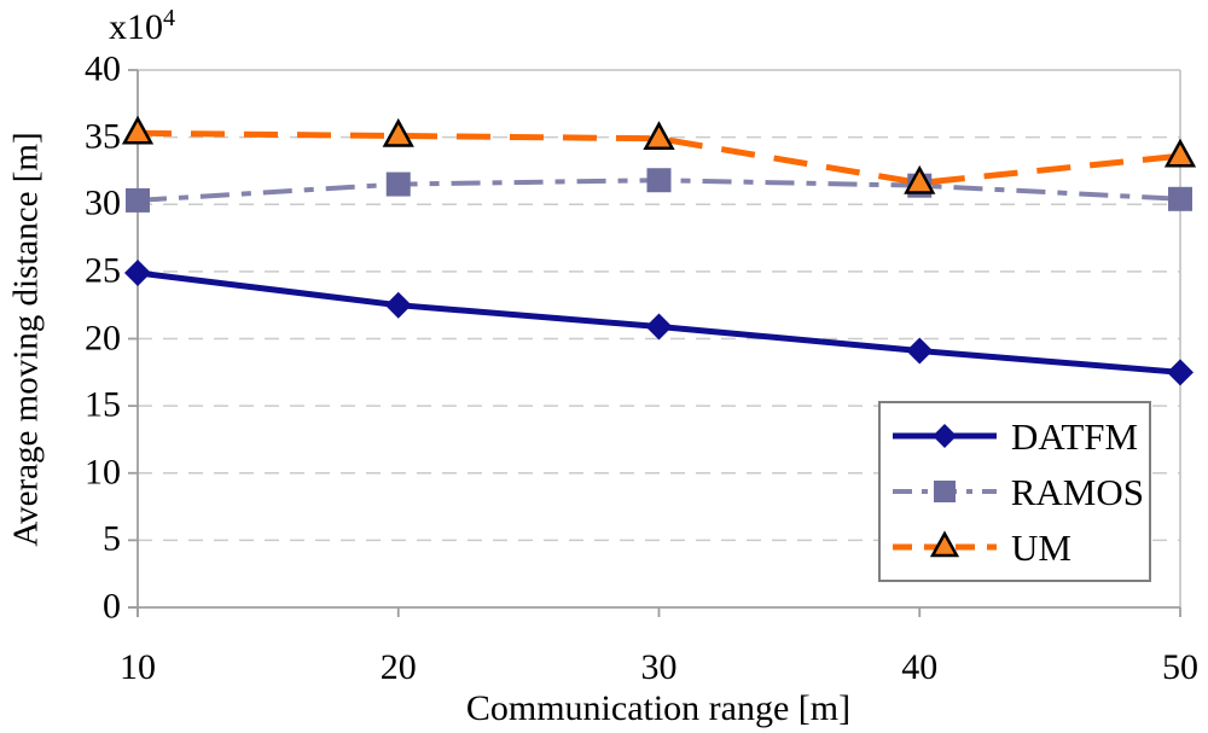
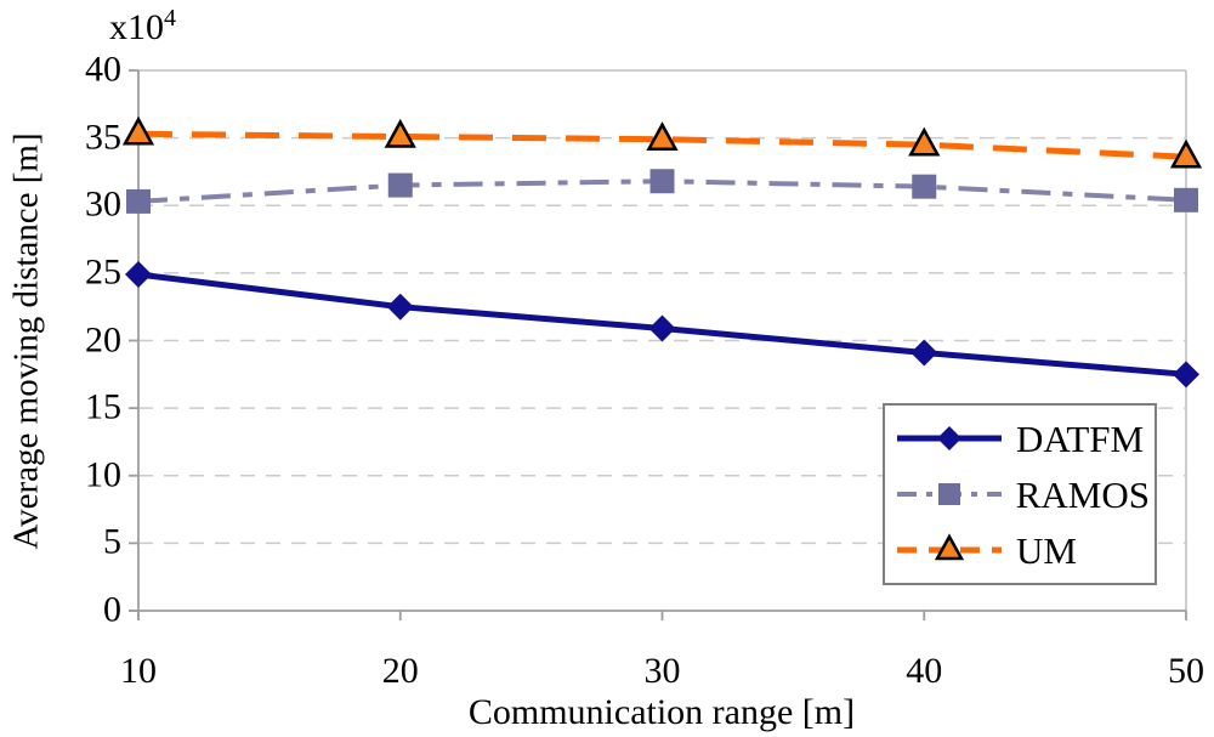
UM/40: 31.6 -> 34.5
